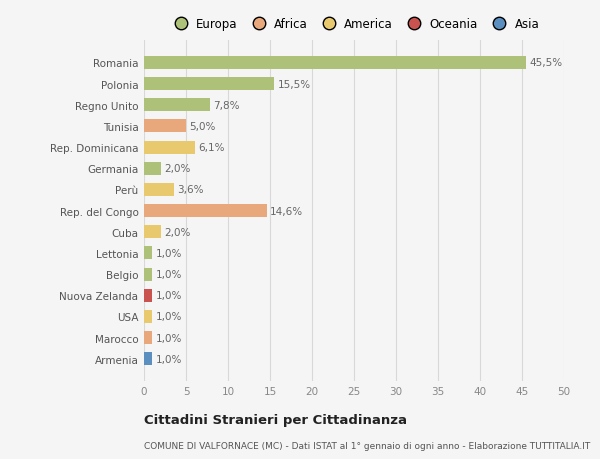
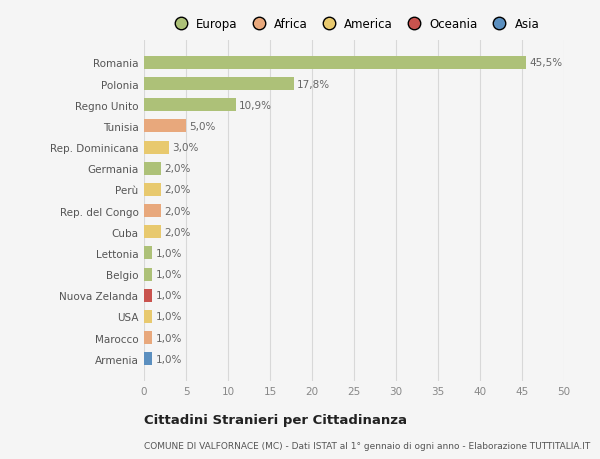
Polonia: 15,5% -> 17,8%
Regno Unito: 7,8% -> 10,9%
Rep. Dominicana: 6,1% -> 3,0%
Perù: 3,6% -> 2,0%
Rep. del Congo: 14,6% -> 2,0%
